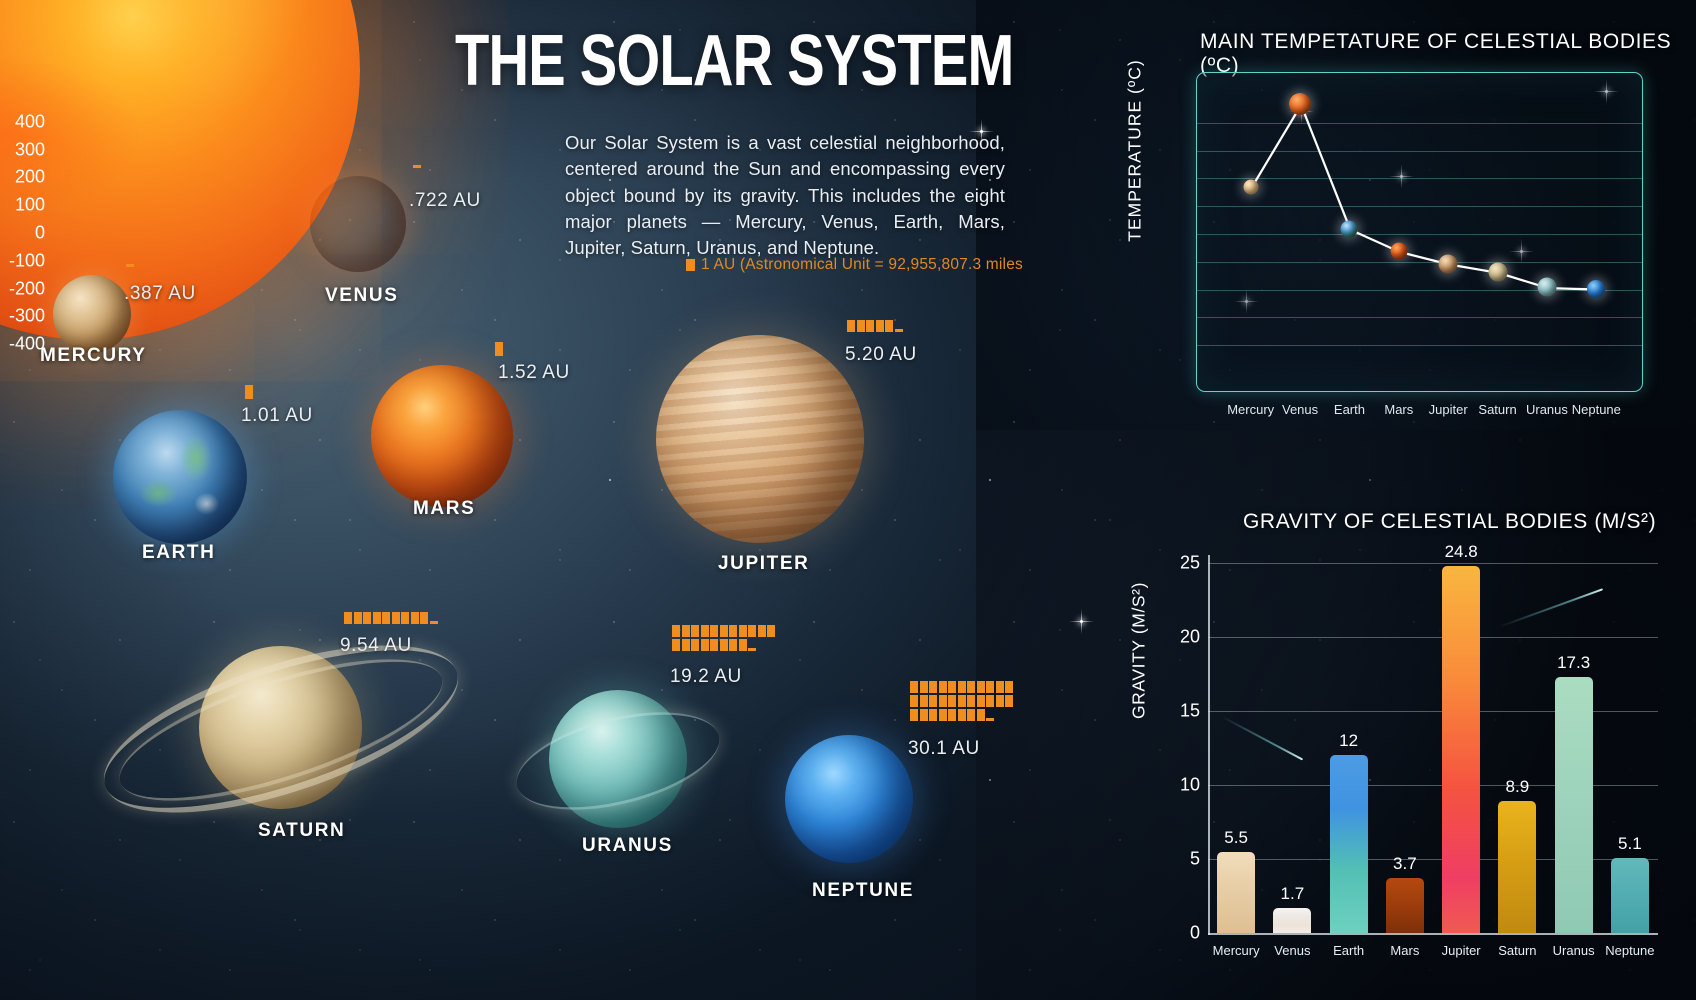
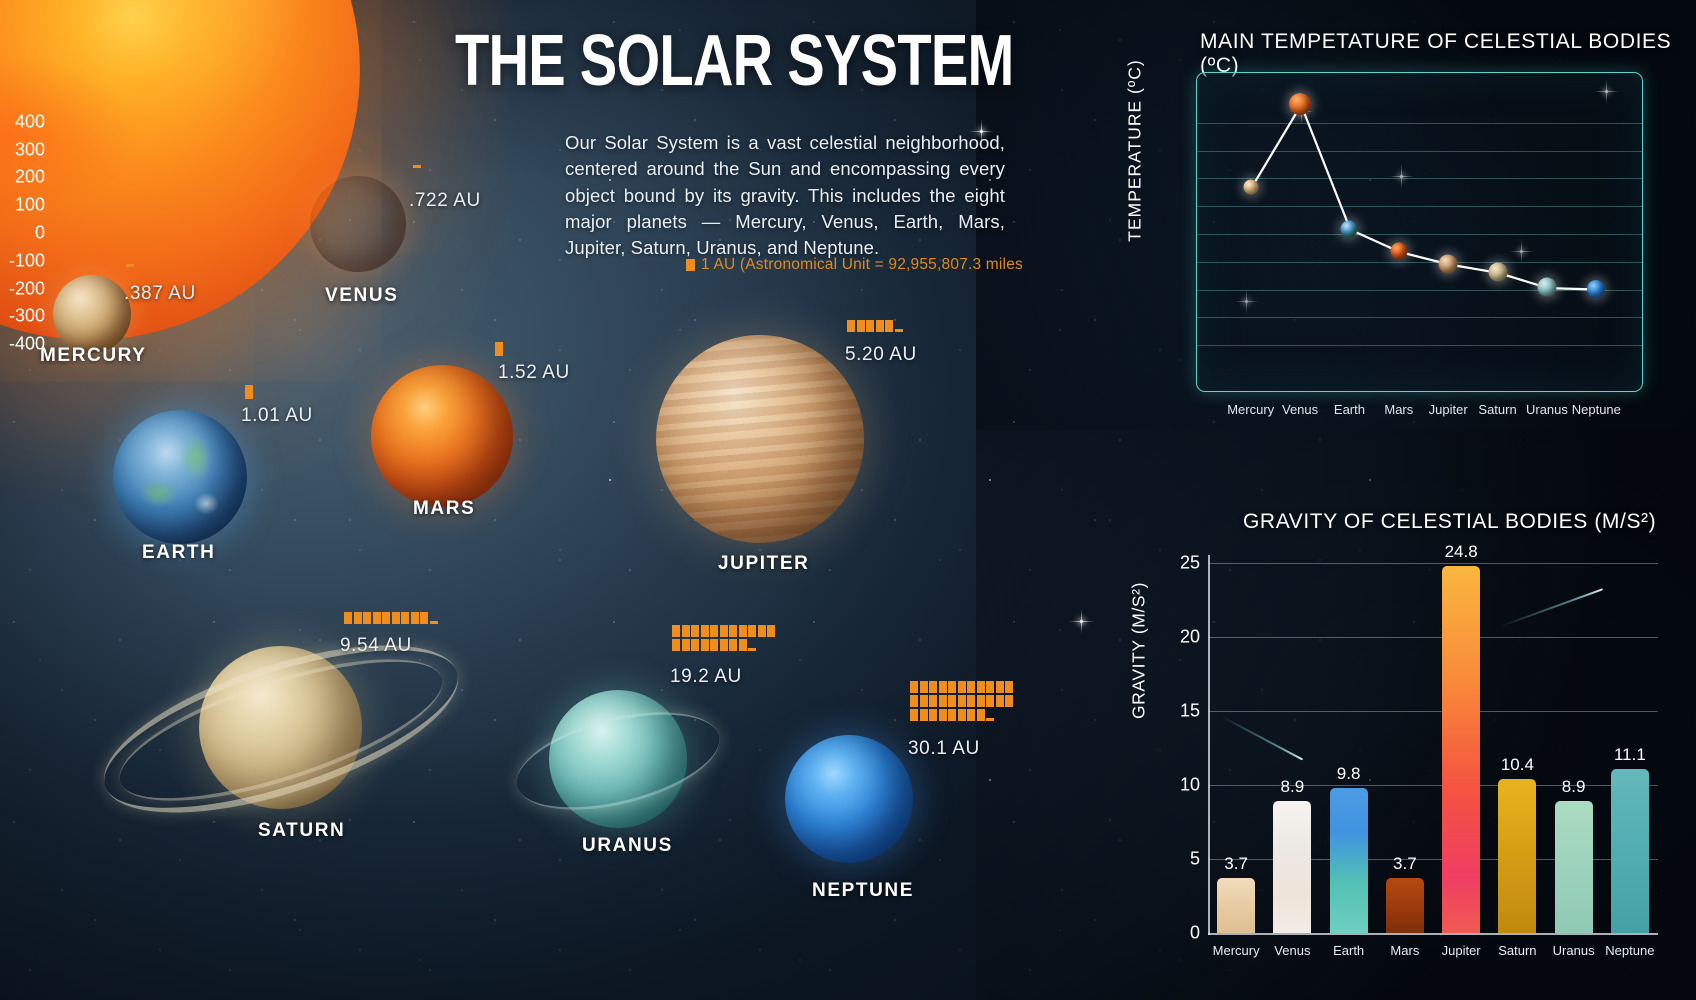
GRAVITY OF CELESTIAL BODIES (M/S²)/Mercury: 5.5 -> 3.7
GRAVITY OF CELESTIAL BODIES (M/S²)/Venus: 1.7 -> 8.9
GRAVITY OF CELESTIAL BODIES (M/S²)/Earth: 12 -> 9.8
GRAVITY OF CELESTIAL BODIES (M/S²)/Saturn: 8.9 -> 10.4
GRAVITY OF CELESTIAL BODIES (M/S²)/Uranus: 17.3 -> 8.9
GRAVITY OF CELESTIAL BODIES (M/S²)/Neptune: 5.1 -> 11.1
